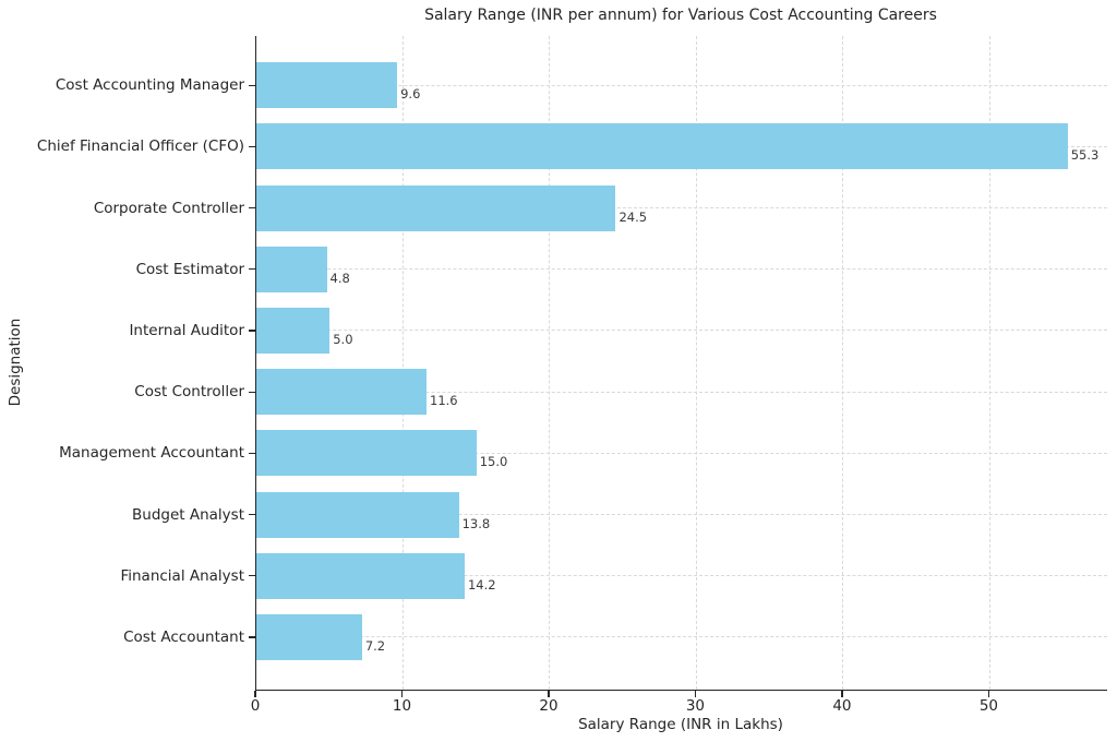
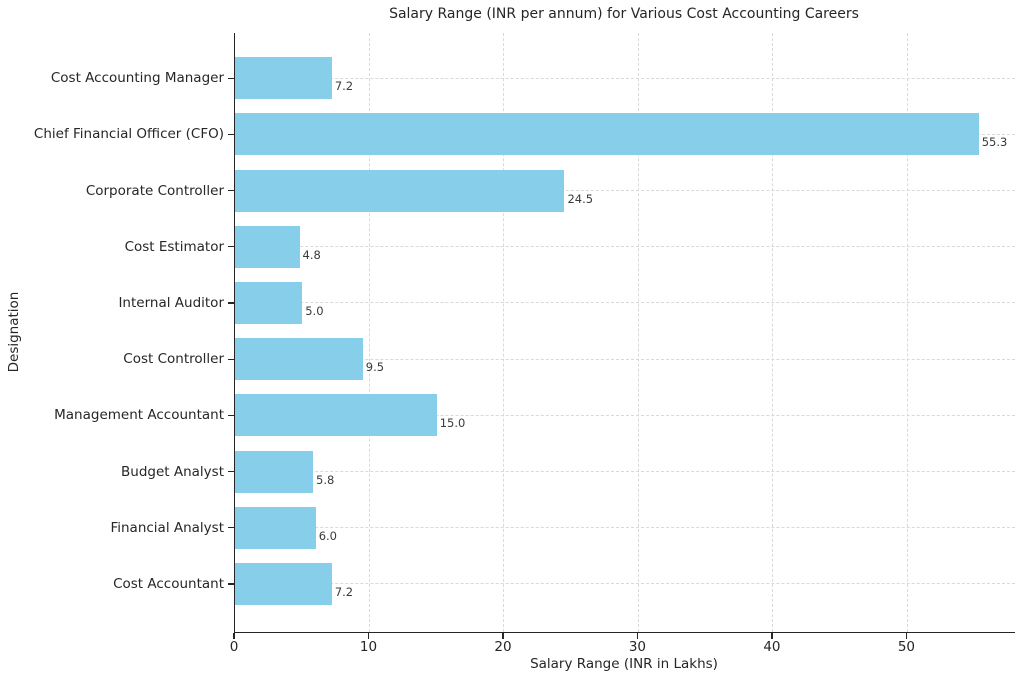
Cost Accounting Manager: 9.6 -> 7.2
Cost Controller: 11.6 -> 9.5
Budget Analyst: 13.8 -> 5.8
Financial Analyst: 14.2 -> 6.0
